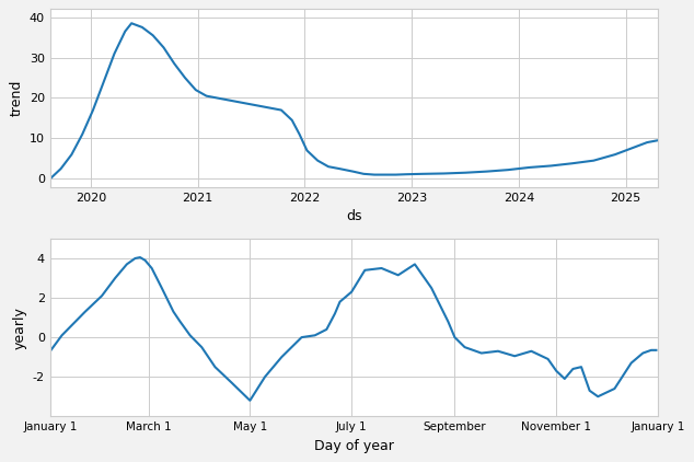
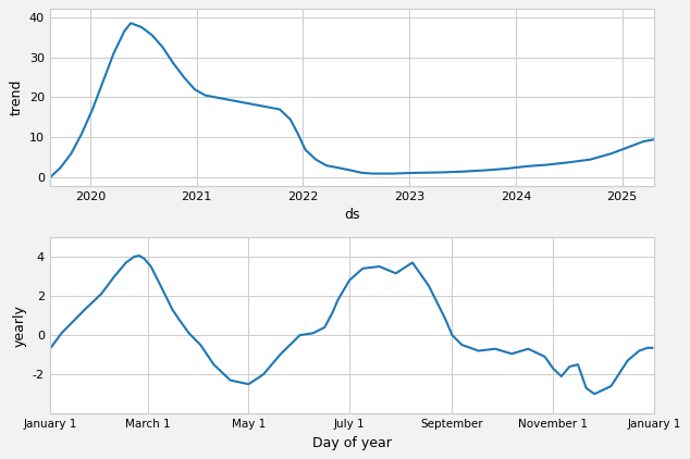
May 1: -3.2 -> -2.5
July 1: 2.3 -> 2.8
